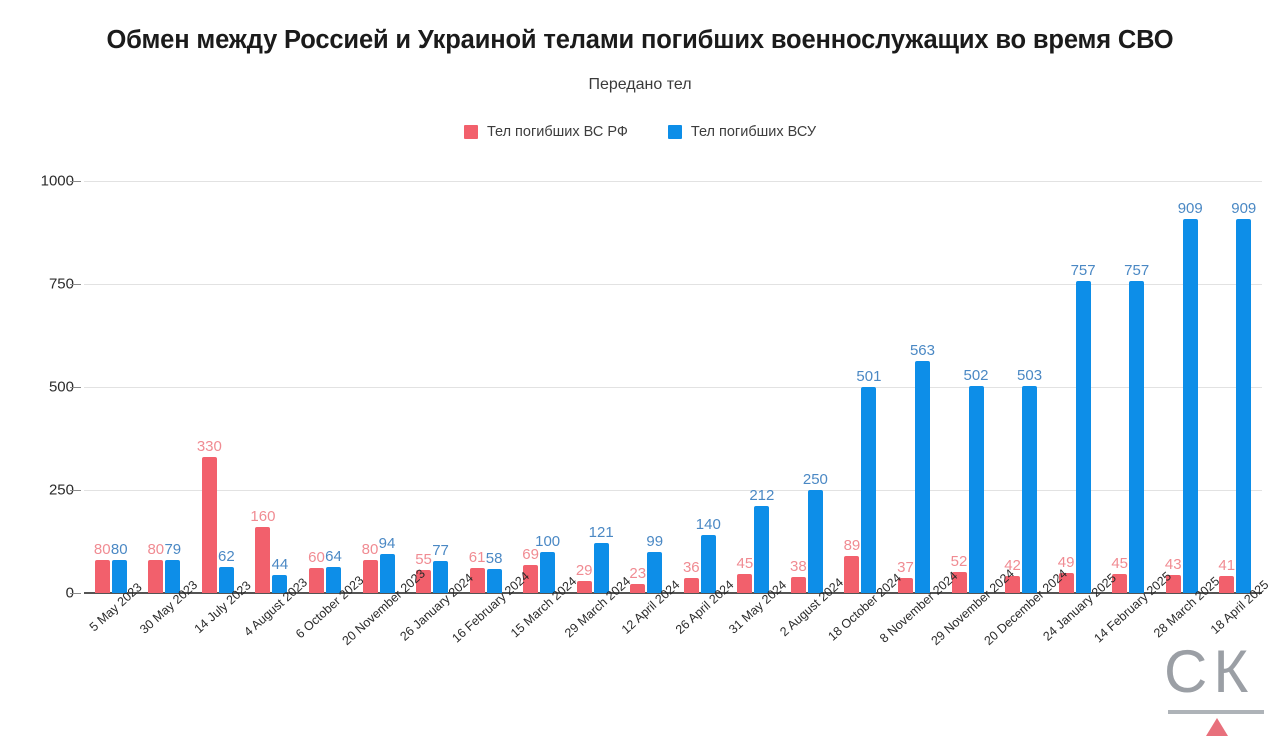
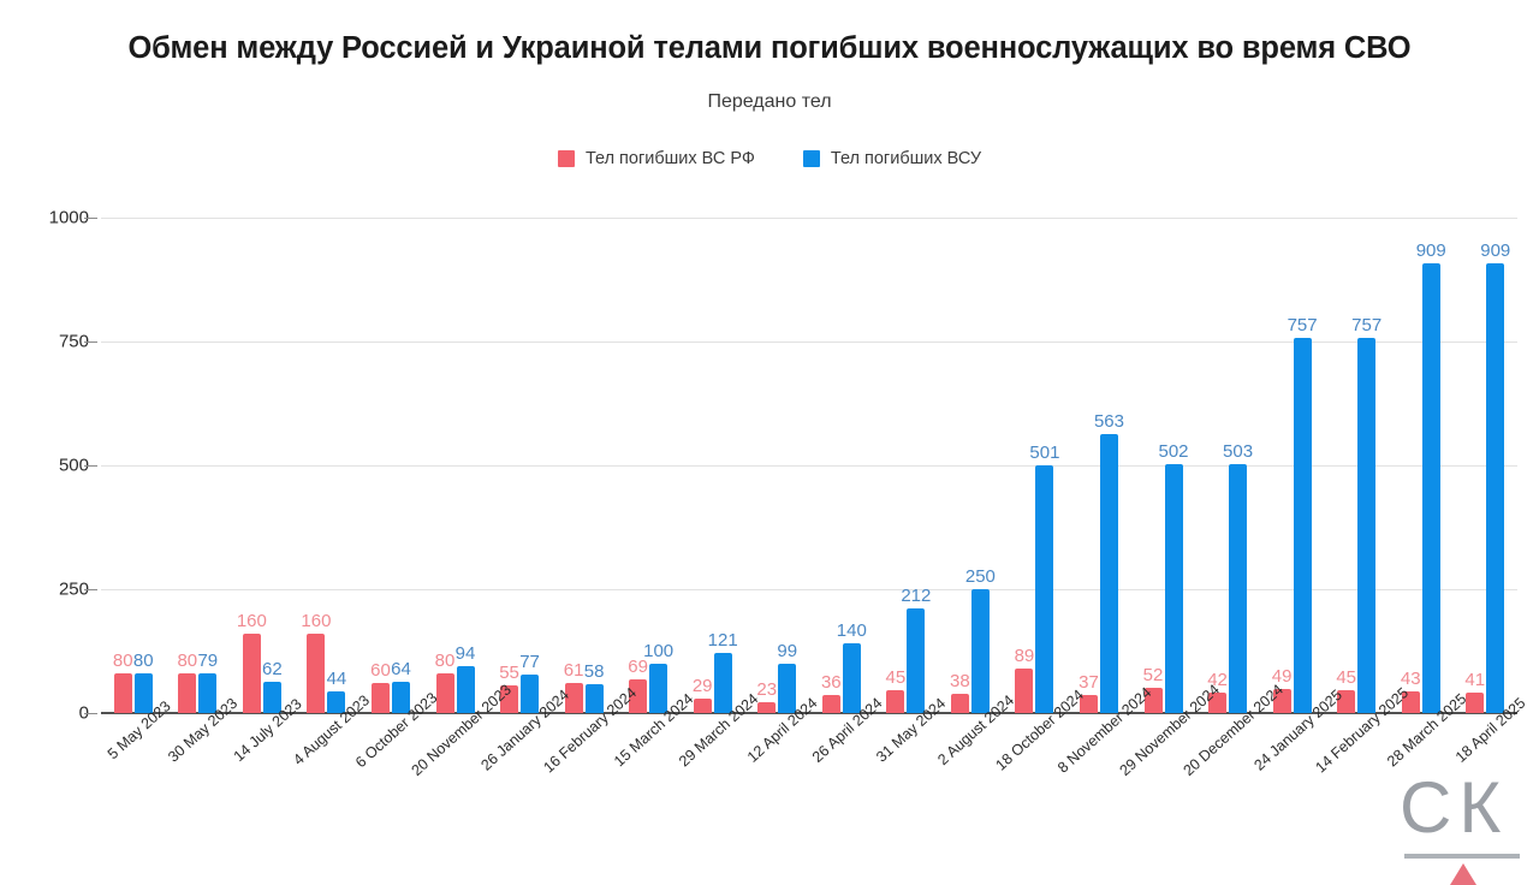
Тел погибших ВС РФ/14 July 2023: 330 -> 160
